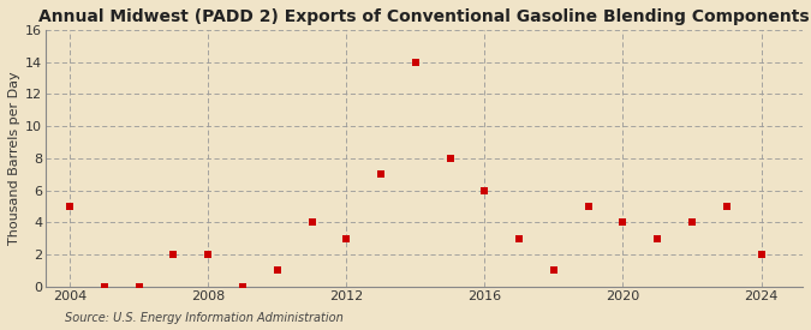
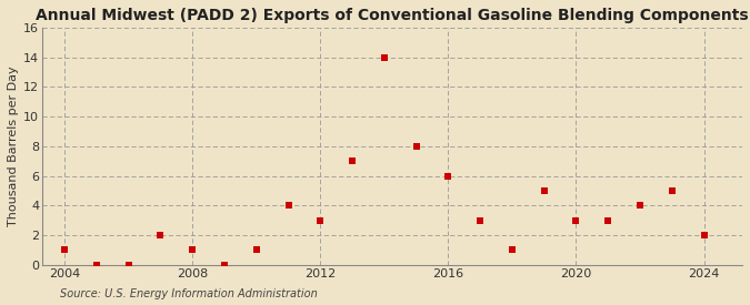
2004: 5 -> 1
2008: 2 -> 1
2020: 4 -> 3
